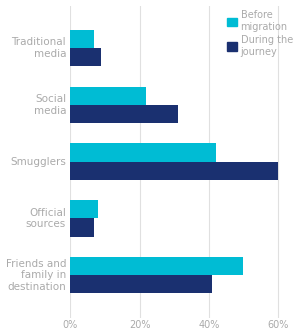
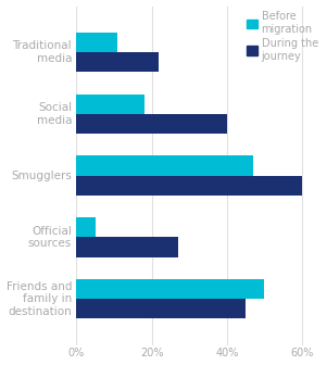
Before migration/Traditional media: 7% -> 11%
During the journey/Traditional media: 9% -> 22%
Before migration/Social media: 22% -> 18%
During the journey/Social media: 31% -> 40%
Before migration/Smugglers: 42% -> 47%
Before migration/Official sources: 8% -> 5%
During the journey/Official sources: 7% -> 27%
During the journey/Friends and family in destination: 41% -> 45%
